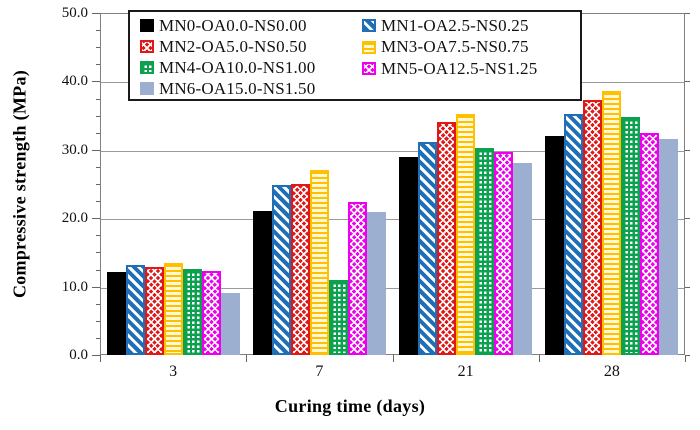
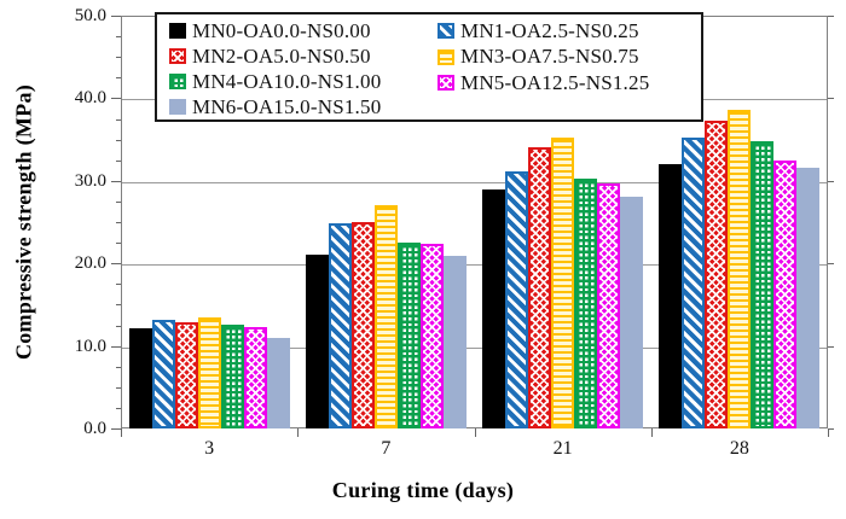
MN6-OA15.0-NS1.50/3: 9 -> 11
MN4-OA10.0-NS1.00/7: 11 -> 22
